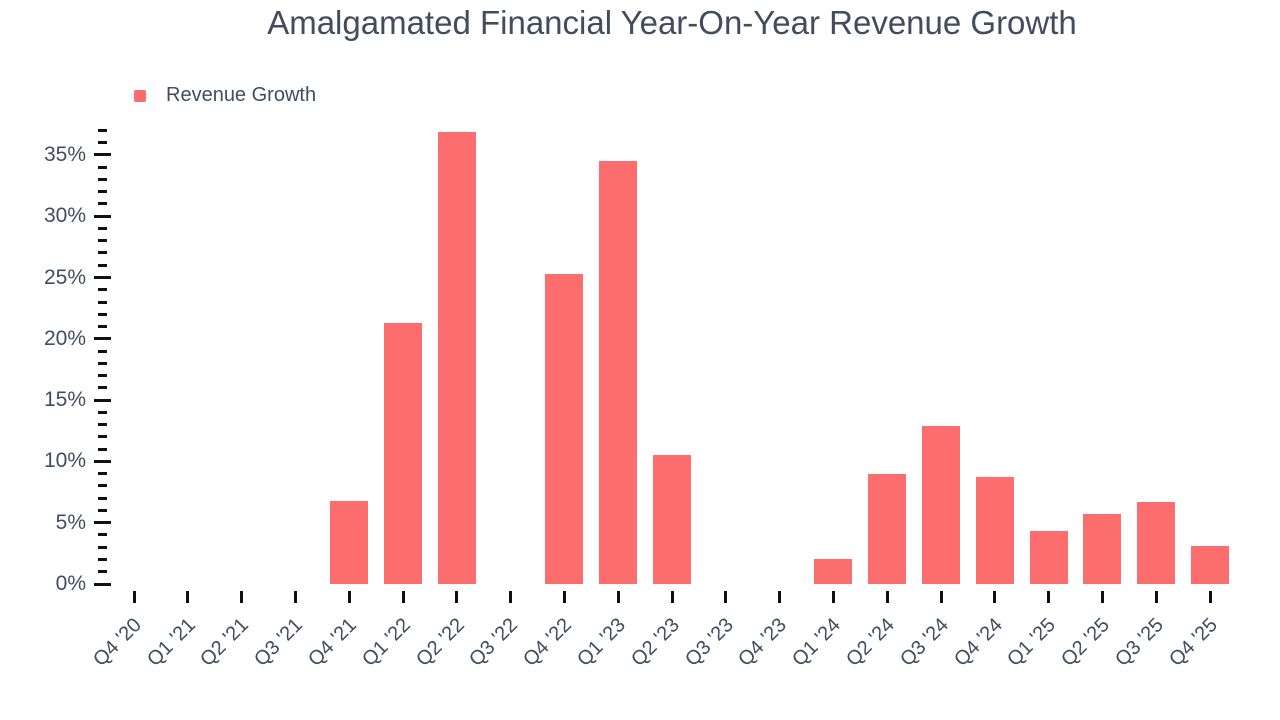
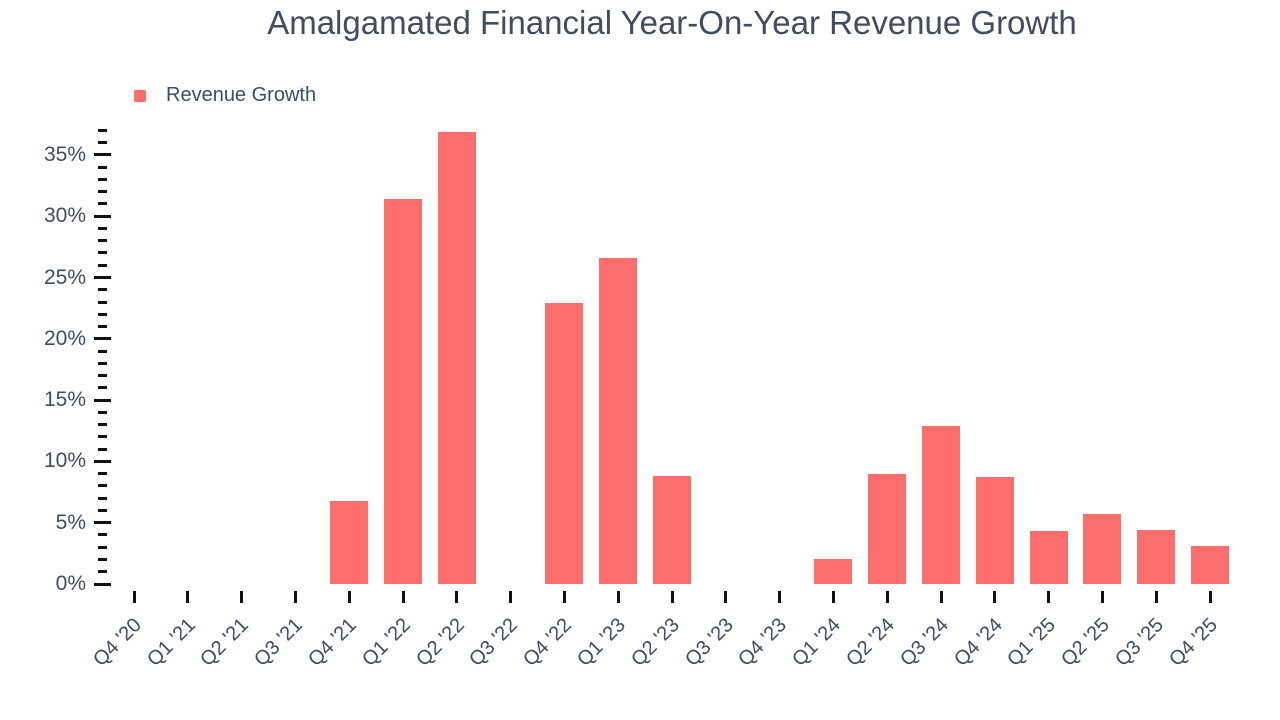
Q1 '22: 21.3% -> 31.4%
Q4 '22: 25.3% -> 22.9%
Q1 '23: 34.5% -> 26.6%
Q2 '23: 10.5% -> 8.8%
Q3 '25: 6.7% -> 4.4%
